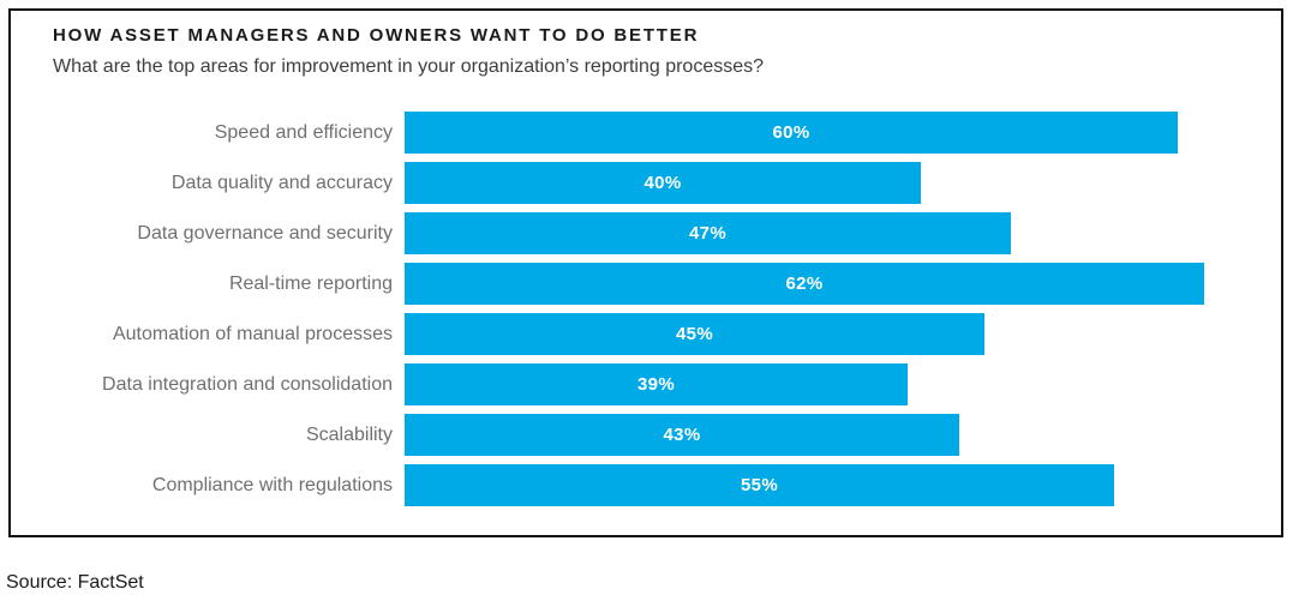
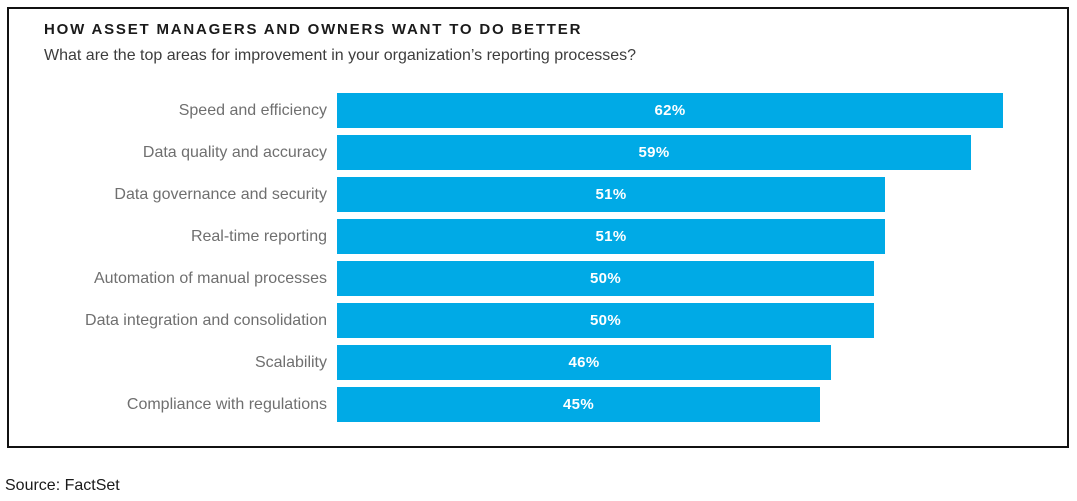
Speed and efficiency: 60% -> 62%
Data quality and accuracy: 40% -> 59%
Data governance and security: 47% -> 51%
Real-time reporting: 62% -> 51%
Automation of manual processes: 45% -> 50%
Data integration and consolidation: 39% -> 50%
Scalability: 43% -> 46%
Compliance with regulations: 55% -> 45%
